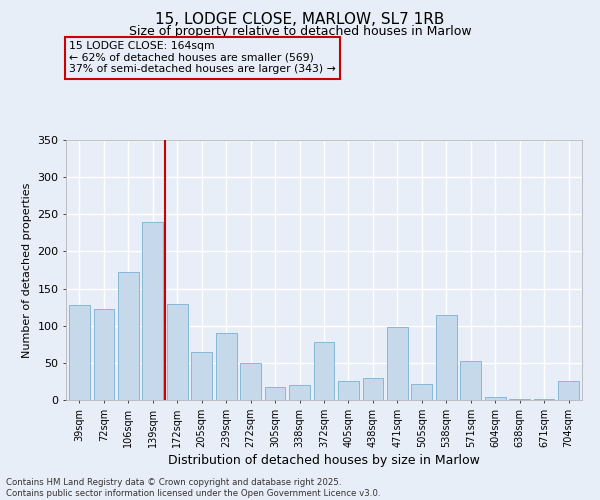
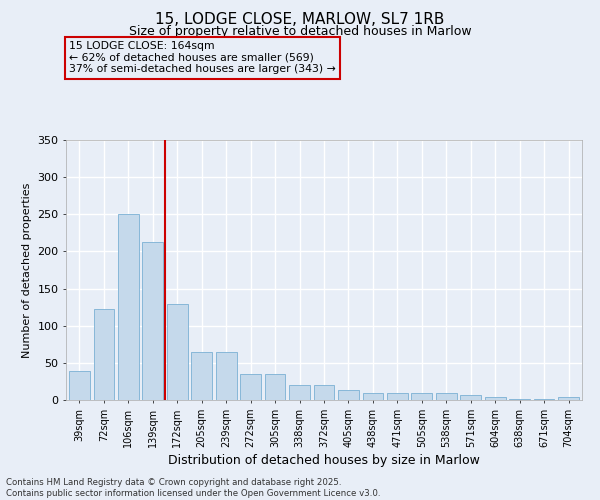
39sqm: 128 -> 39
106sqm: 172 -> 251
139sqm: 240 -> 213
239sqm: 90 -> 65
272sqm: 50 -> 35
305sqm: 18 -> 35
372sqm: 78 -> 20
405sqm: 26 -> 13
438sqm: 30 -> 10
471sqm: 98 -> 9
505sqm: 22 -> 9
538sqm: 114 -> 9
571sqm: 52 -> 7
704sqm: 26 -> 4
